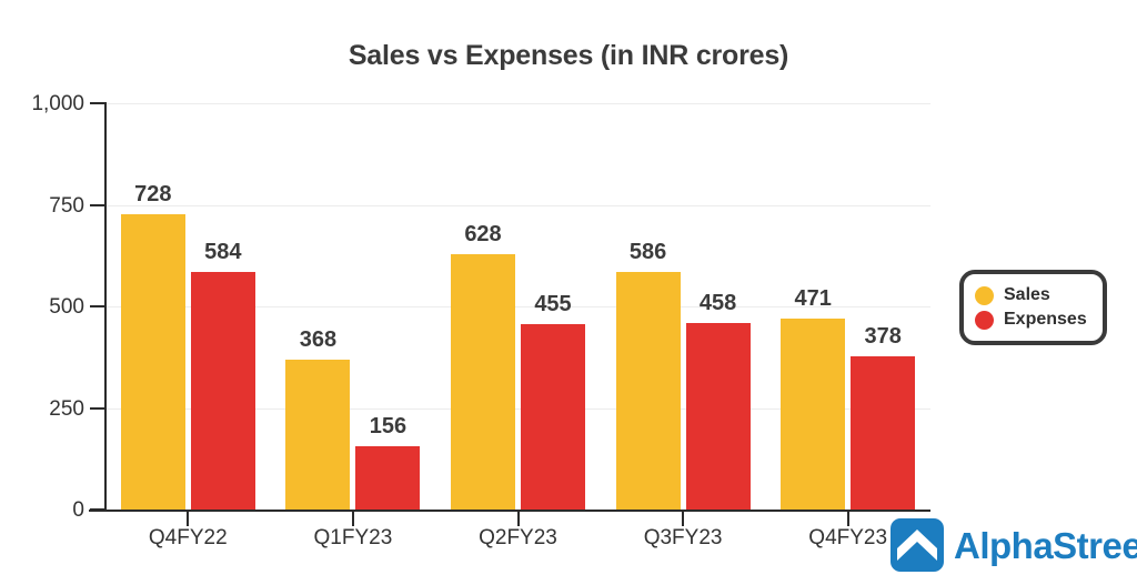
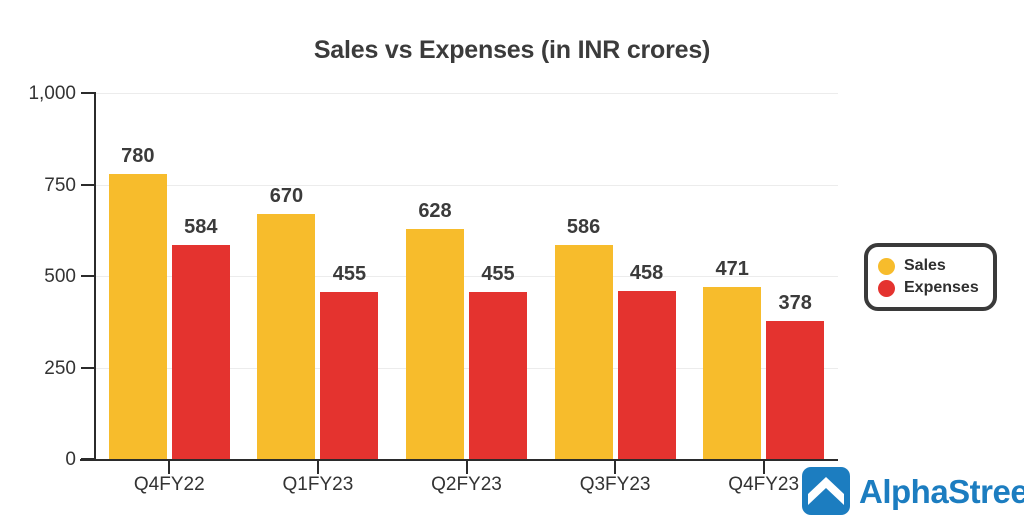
Sales/Q4FY22: 728 -> 780
Sales/Q1FY23: 368 -> 670
Expenses/Q1FY23: 156 -> 455
